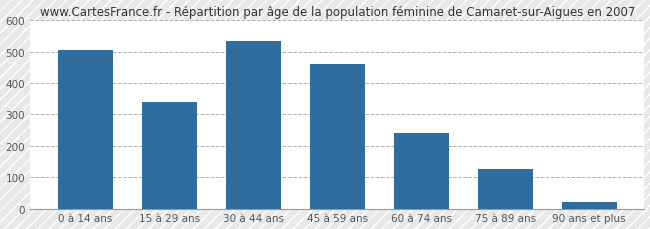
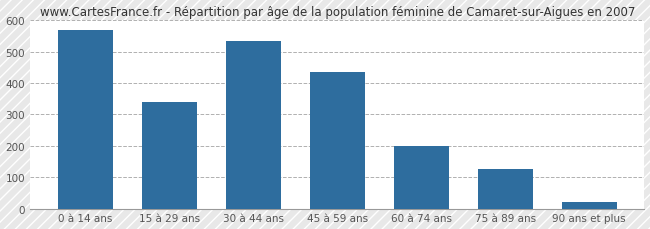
0 à 14 ans: 505 -> 570
45 à 59 ans: 461 -> 435
60 à 74 ans: 240 -> 200
